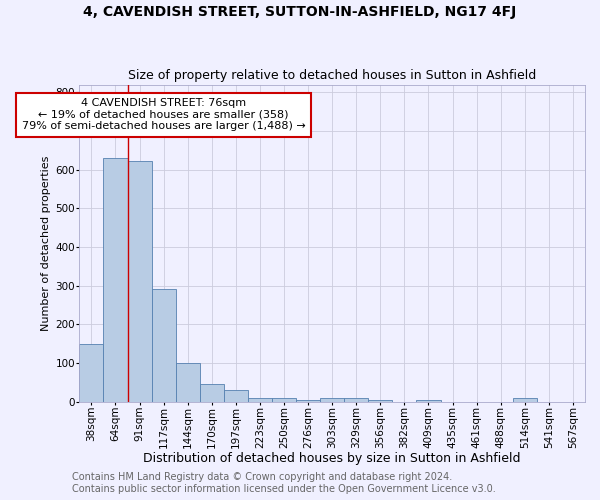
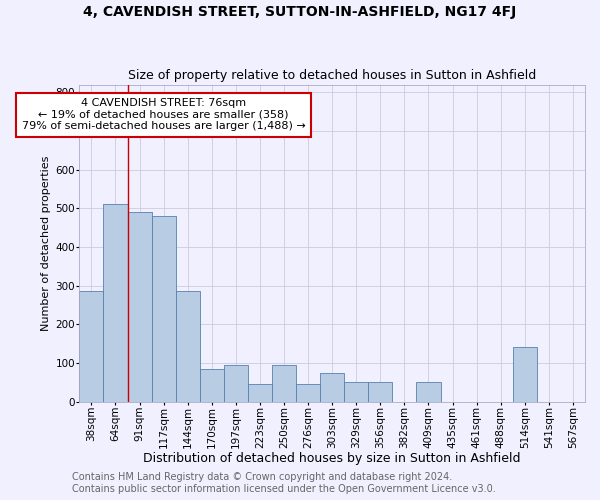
38sqm: 150 -> 285
64sqm: 630 -> 510
91sqm: 623 -> 490
117sqm: 290 -> 480
144sqm: 100 -> 285
170sqm: 45 -> 85
197sqm: 30 -> 95
223sqm: 10 -> 45
250sqm: 10 -> 95
276sqm: 5 -> 45
303sqm: 8 -> 75
329sqm: 8 -> 50
356sqm: 5 -> 50
409sqm: 5 -> 50
514sqm: 8 -> 140
